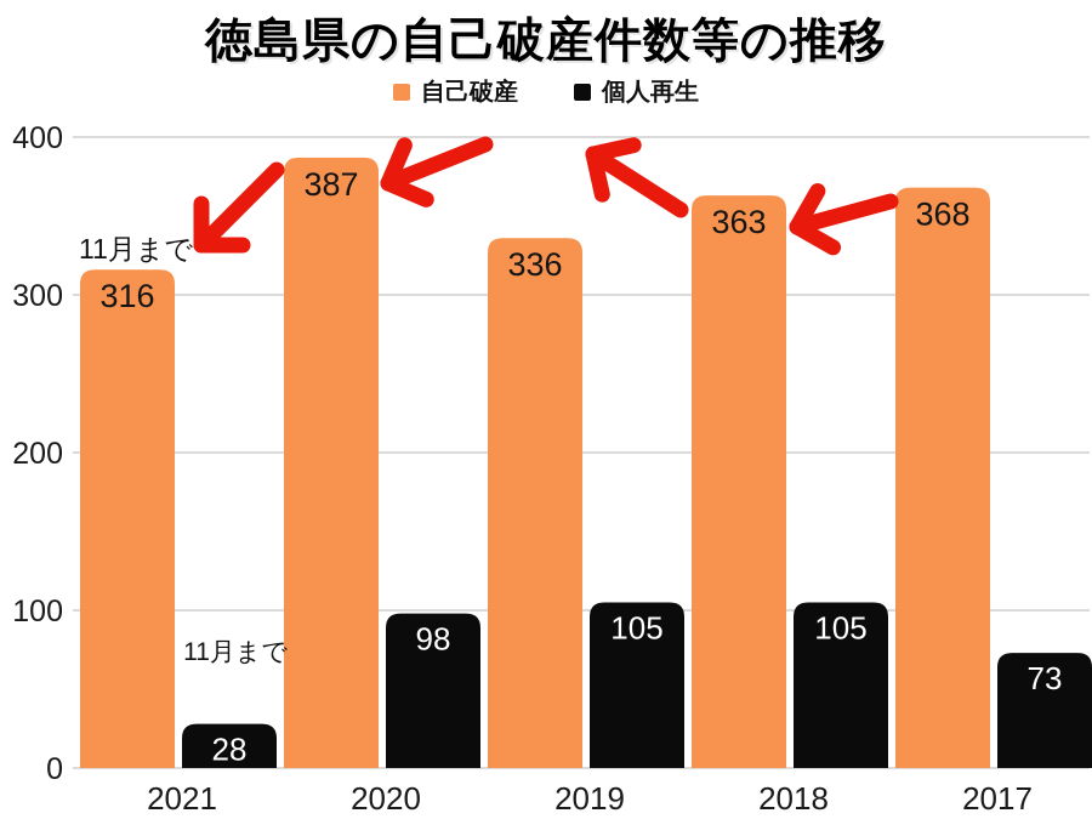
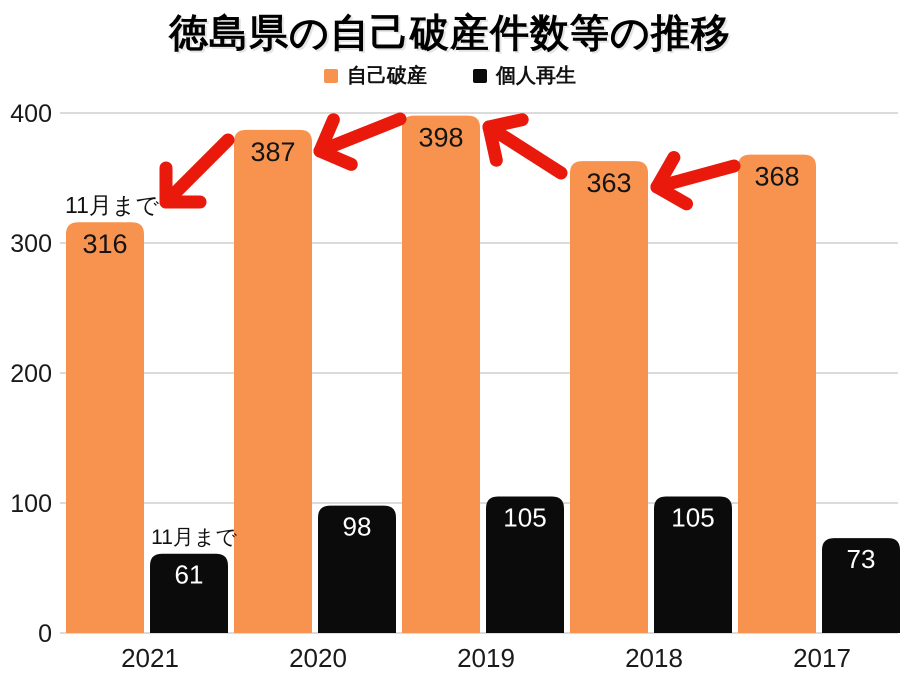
個人再生/2021: 28 -> 61
自己破産/2019: 336 -> 398
